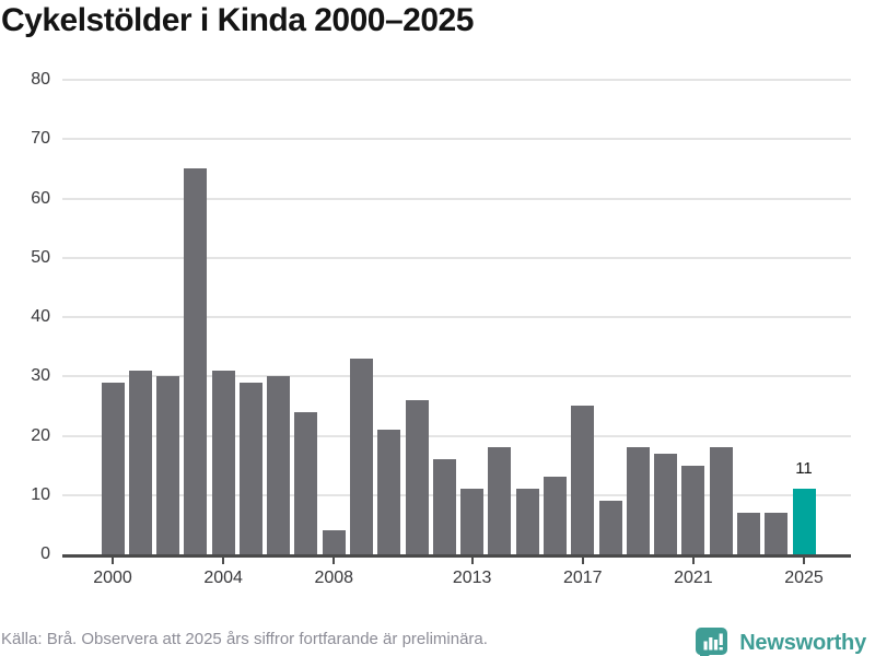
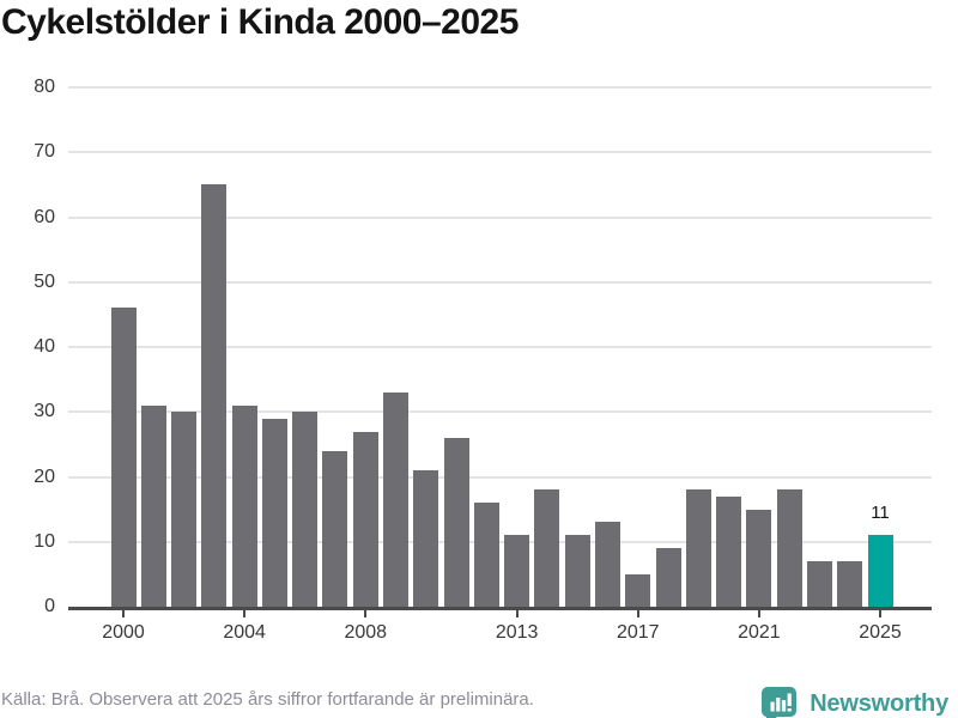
2000: 29 -> 46
2008: 4 -> 27
2017: 25 -> 5
